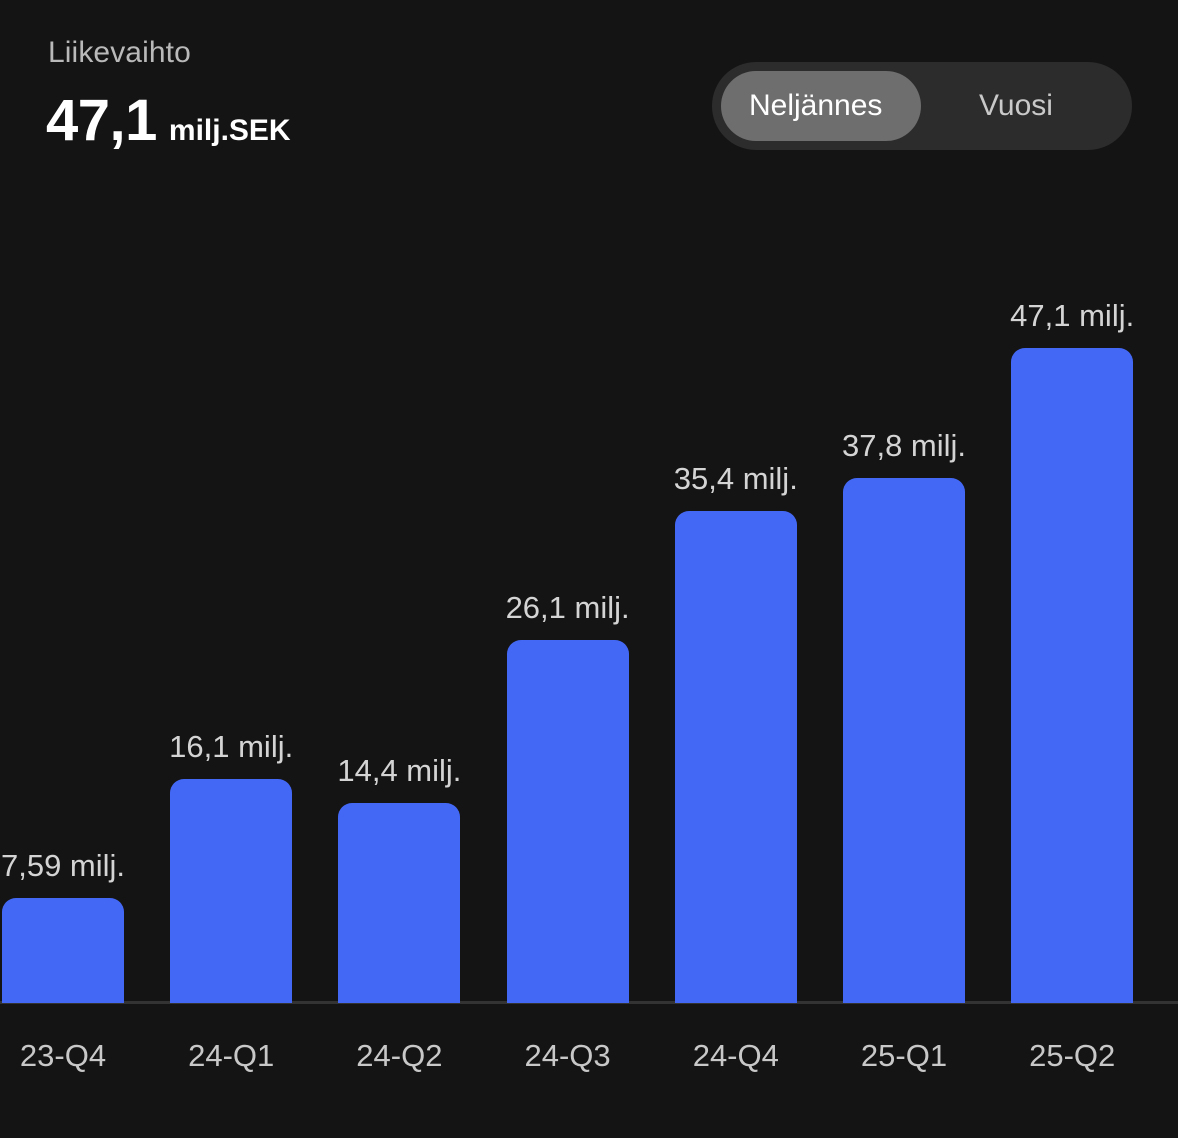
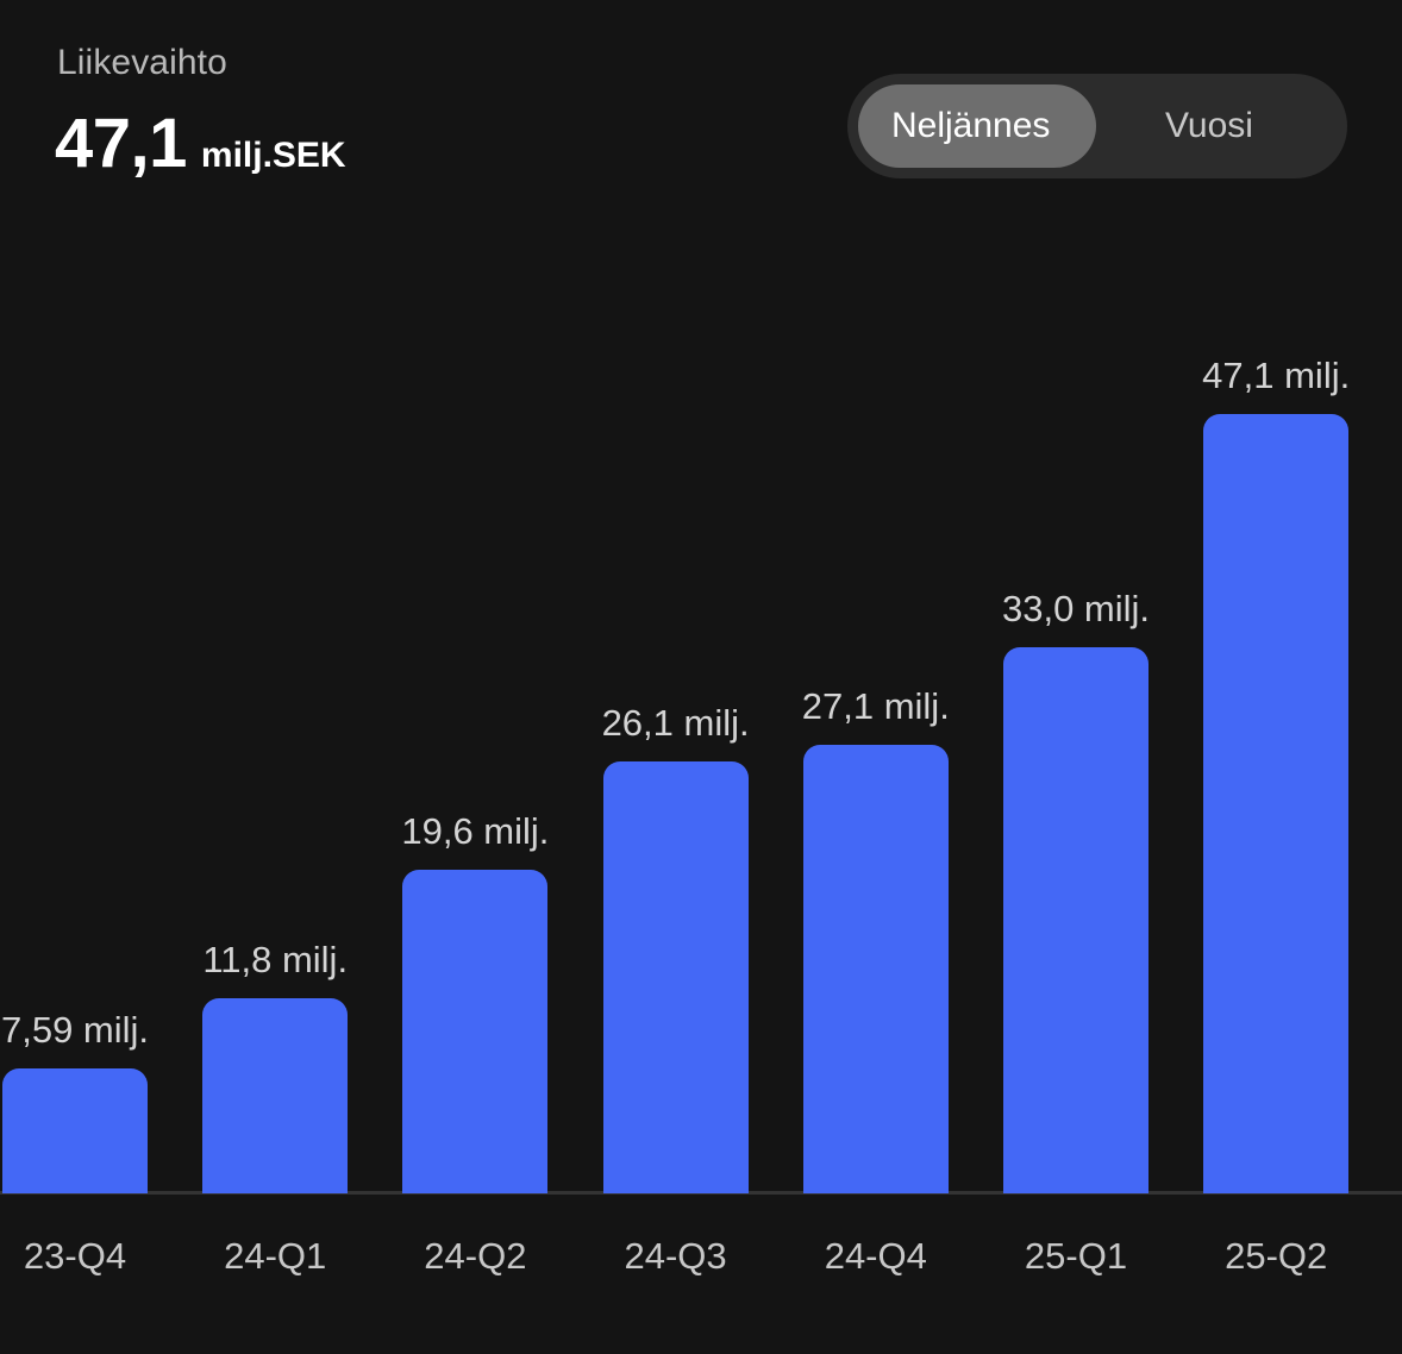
24-Q1: 16,1 -> 11,8
24-Q2: 14,4 -> 19,6
24-Q4: 35,4 -> 27,1
25-Q1: 37,8 -> 33,0
